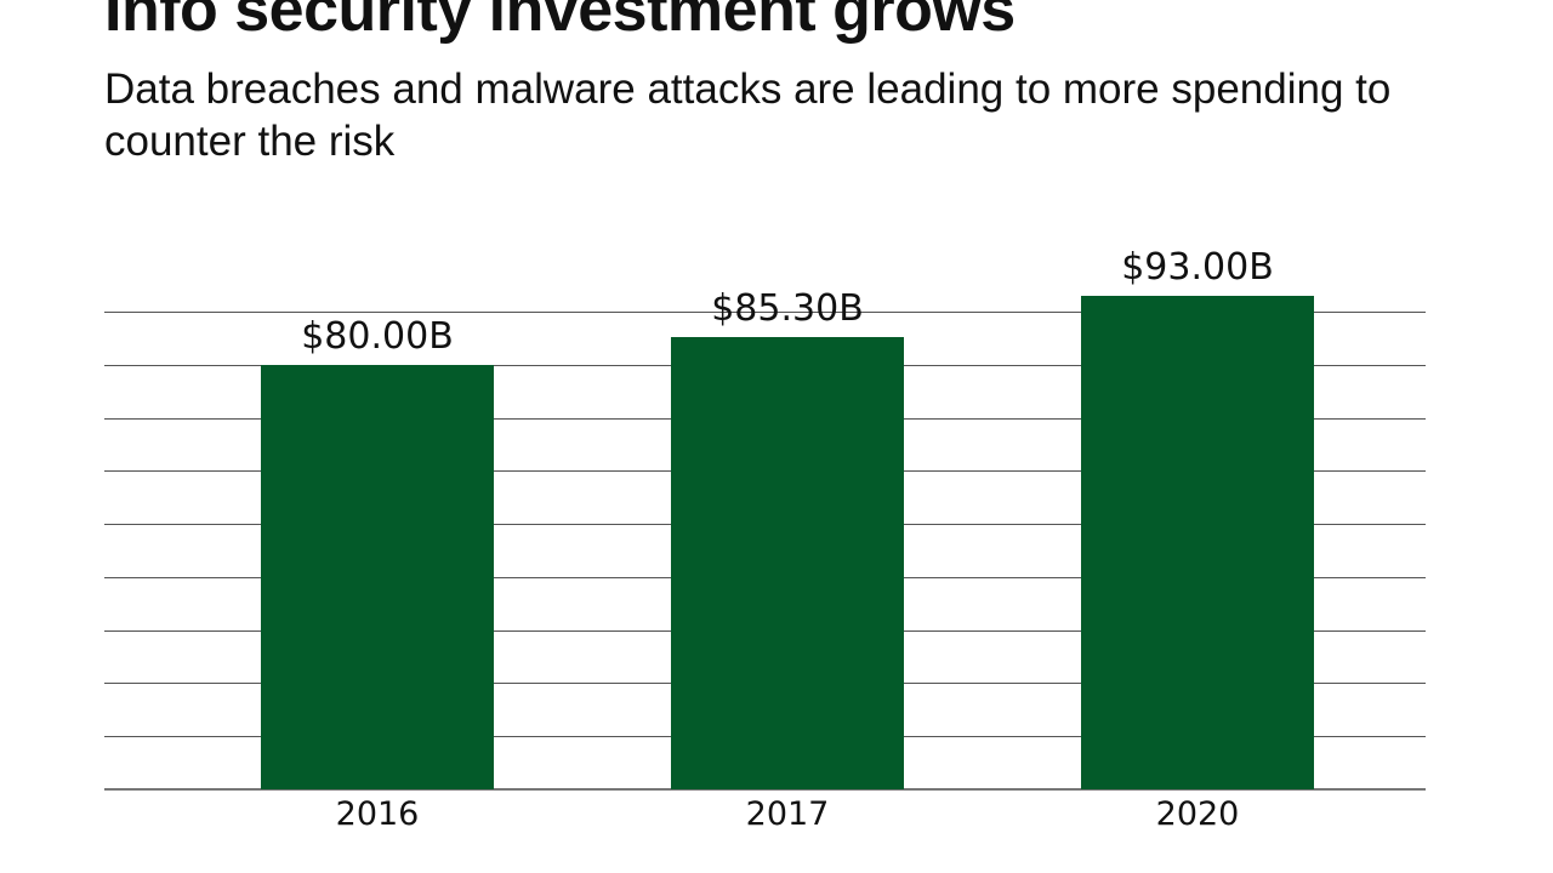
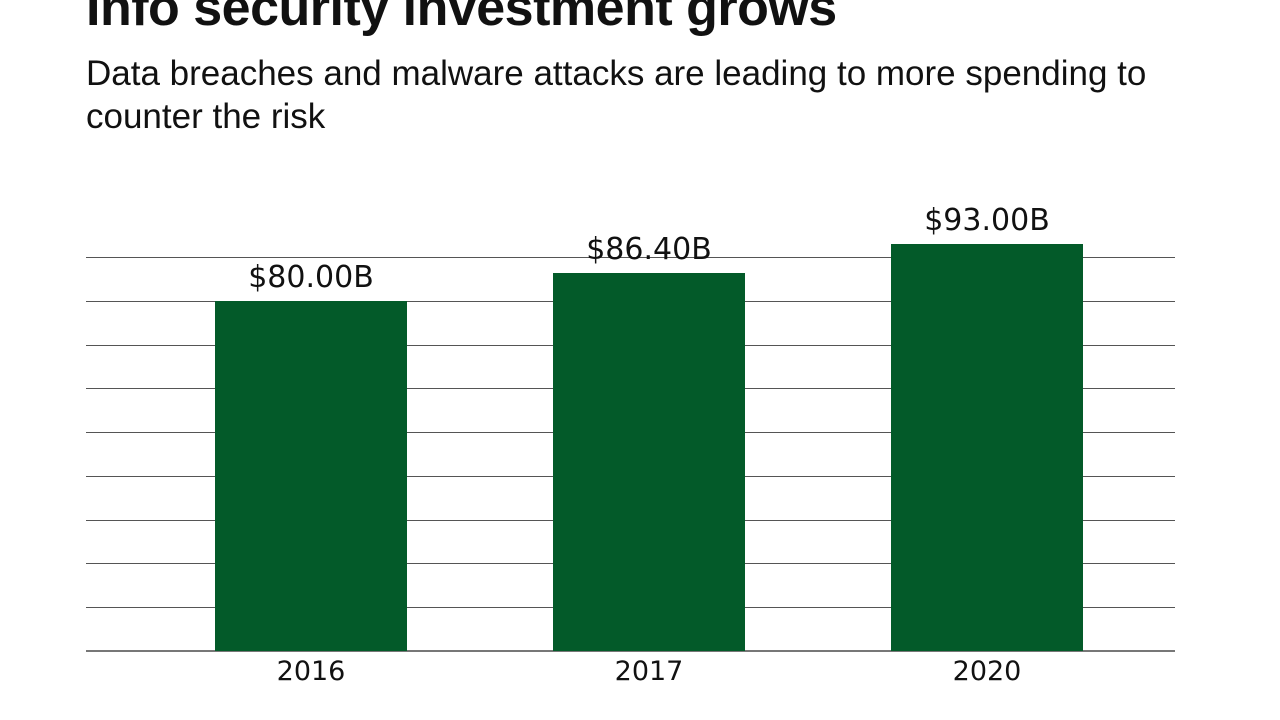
2017: $85.30B -> $86.40B
